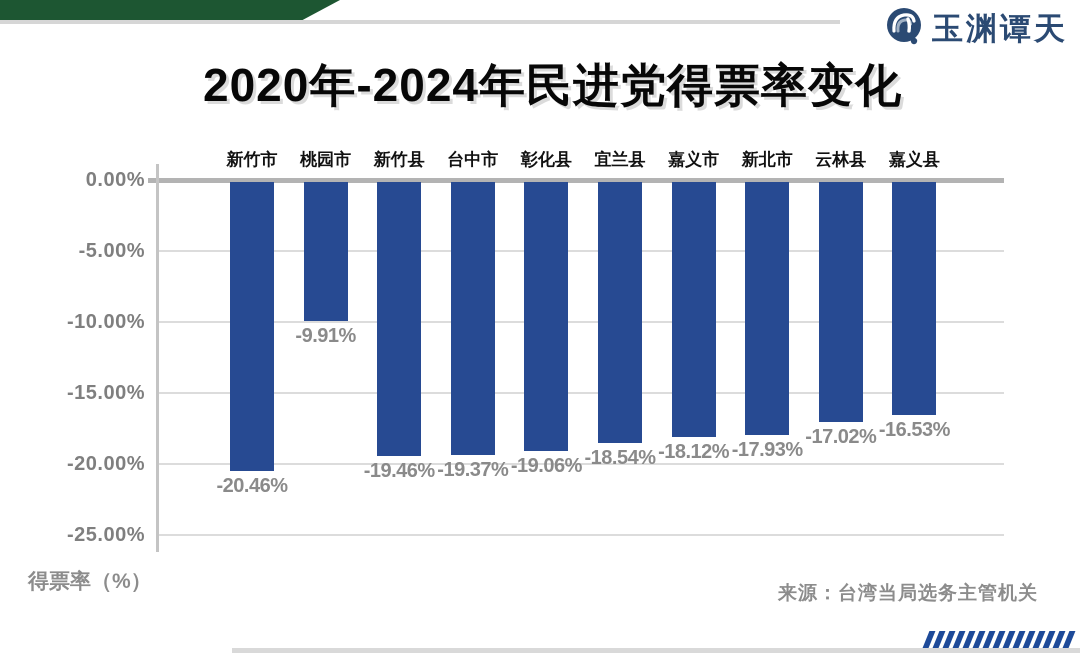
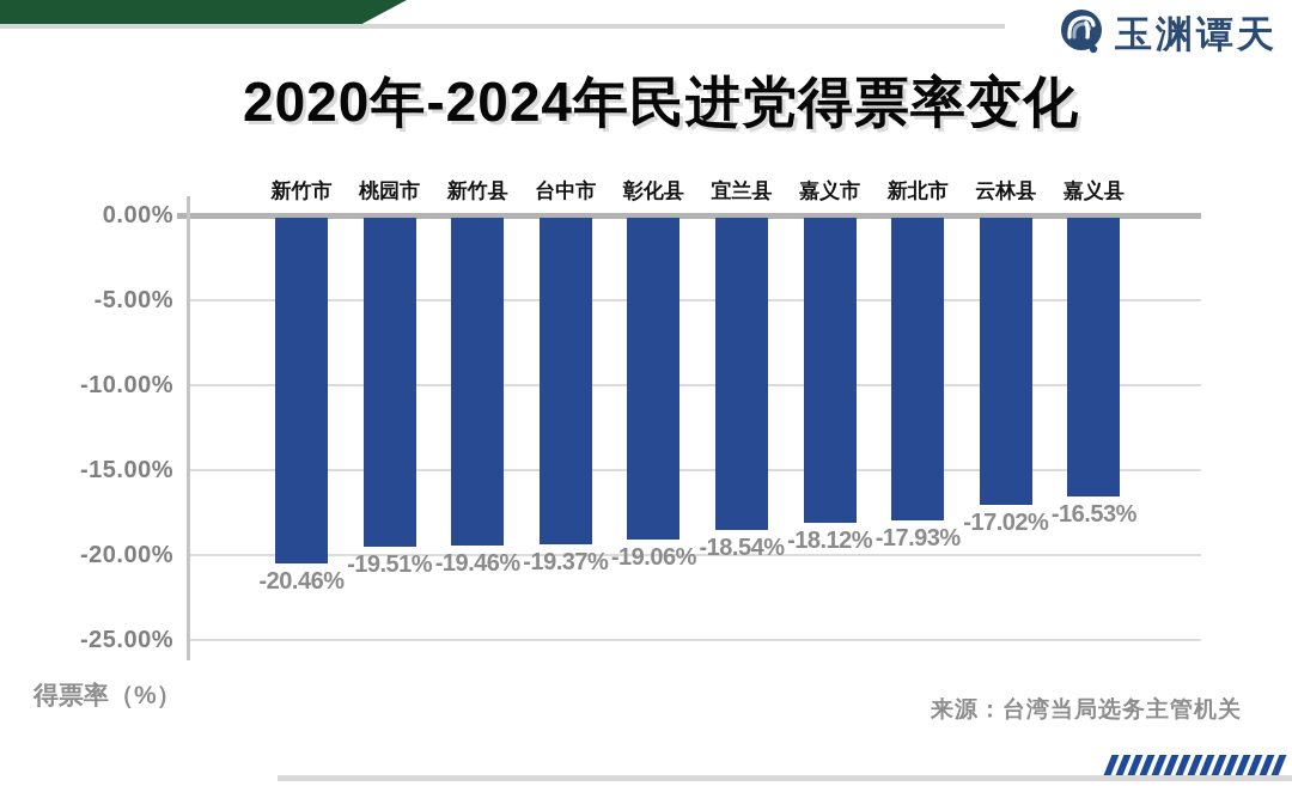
桃园市: -9.91% -> -19.51%
